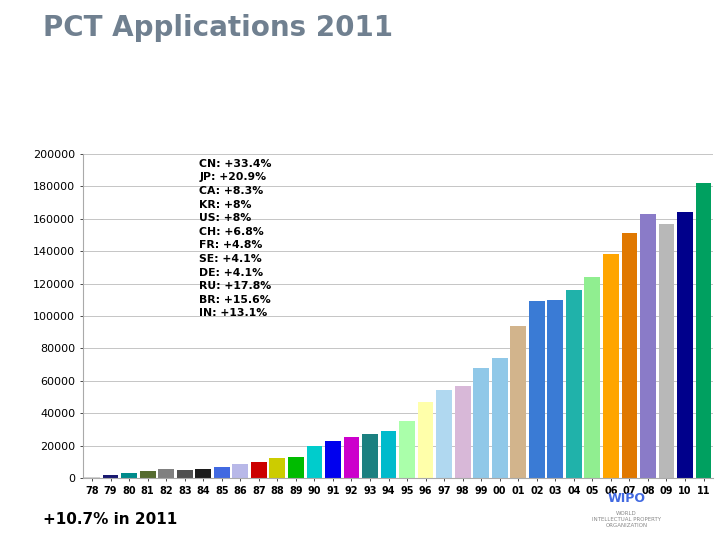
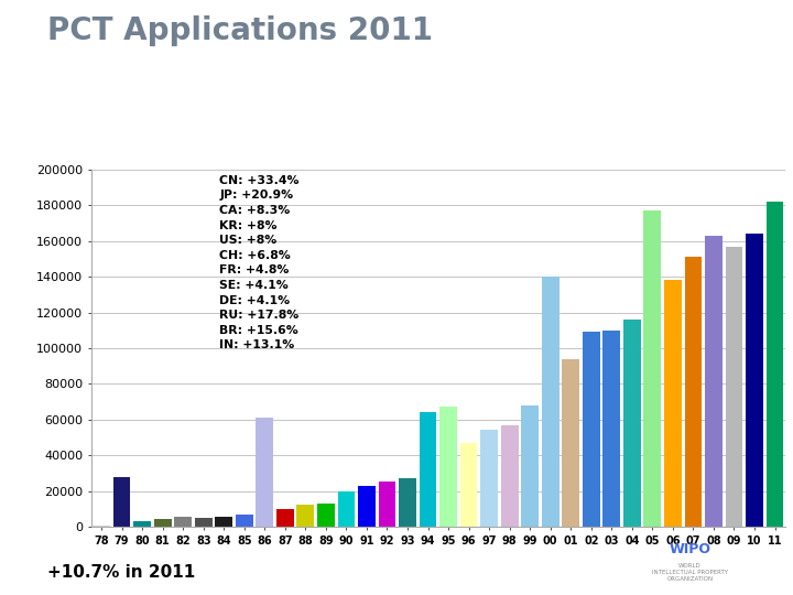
79: 2000 -> 28000
86: 8000 -> 61000
94: 29000 -> 64000
95: 35000 -> 67000
00: 74000 -> 140000
05: 124000 -> 177000
